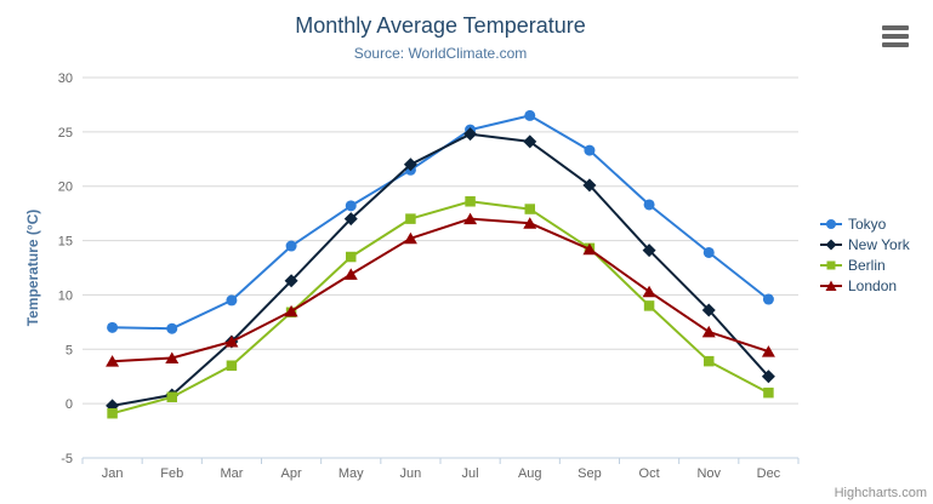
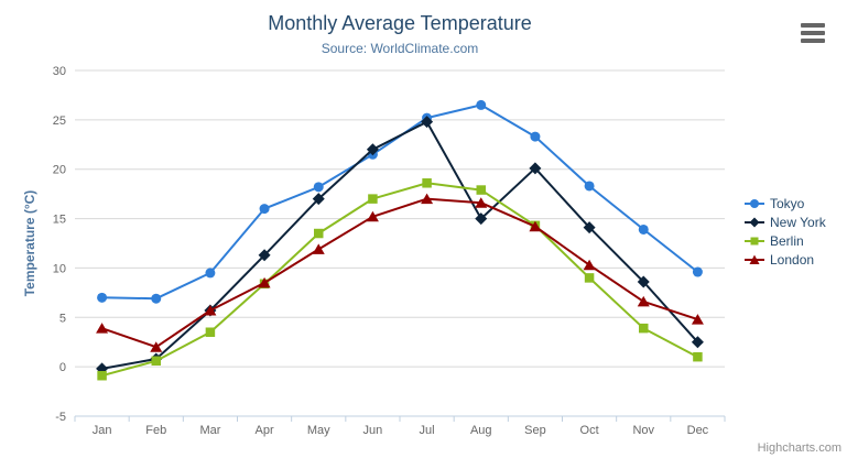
London/Feb: 4 -> 2
Tokyo/Apr: 14 -> 16
New York/Aug: 24 -> 15
